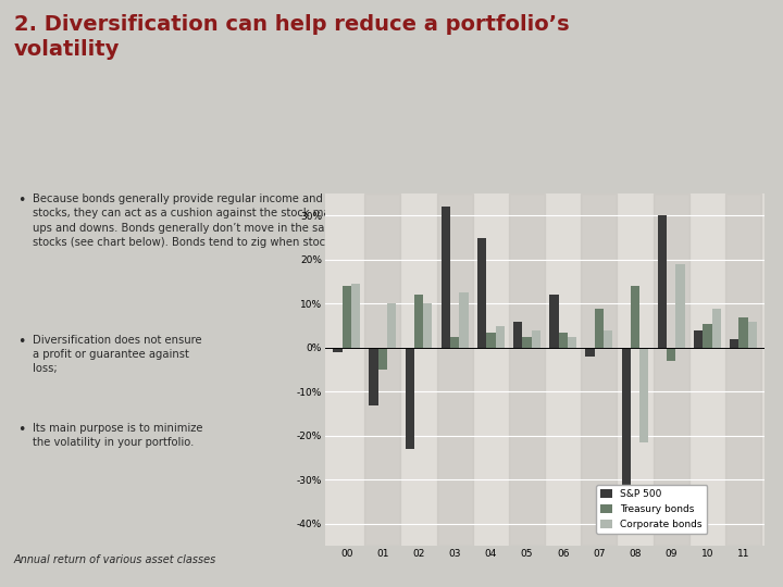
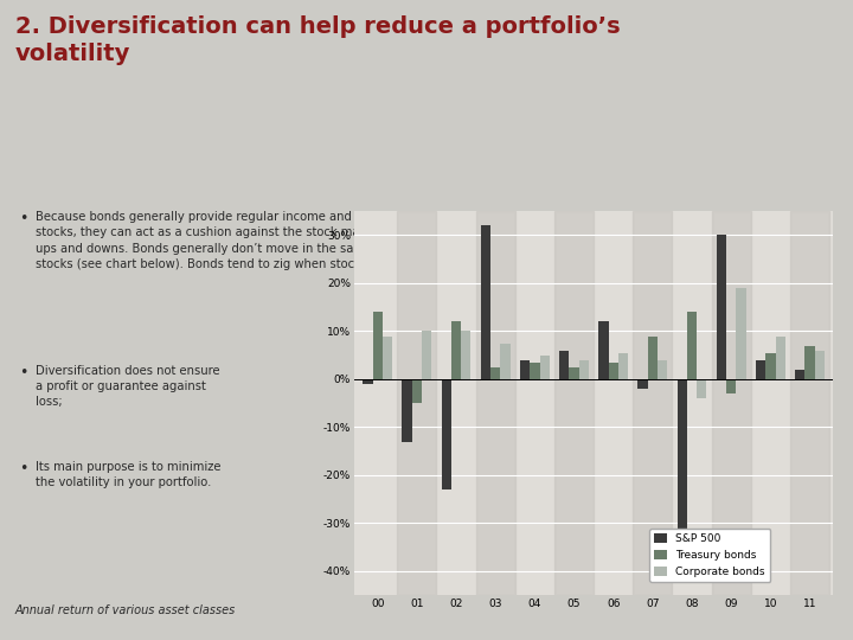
Corporate bonds/00: 14.5% -> 9.0%
Corporate bonds/03: 12.5% -> 7.5%
S&P 500/04: 25% -> 4%
Corporate bonds/06: 2.5% -> 5.5%
Corporate bonds/08: -21.5% -> -4.0%
